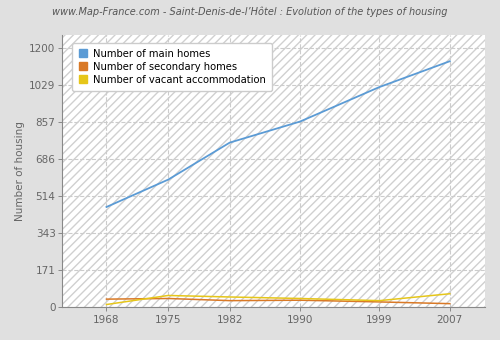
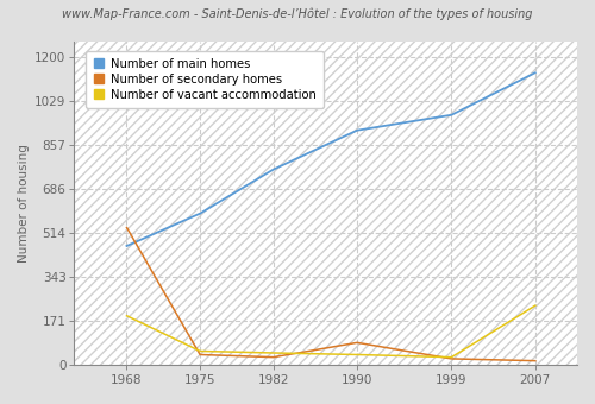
Number of secondary homes/1968: 35 -> 535
Number of vacant accommodation/1968: 10 -> 190
Number of main homes/1990: 860 -> 915
Number of secondary homes/1990: 30 -> 85
Number of main homes/1999: 1020 -> 975
Number of vacant accommodation/2007: 60 -> 230
